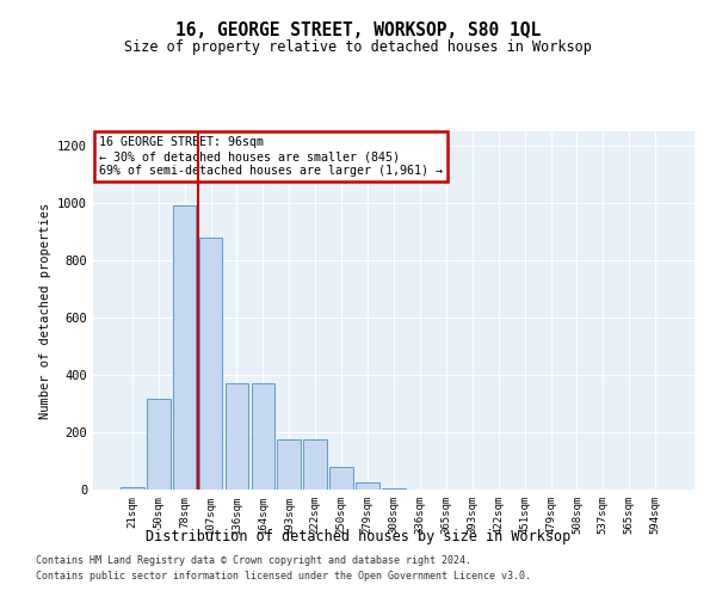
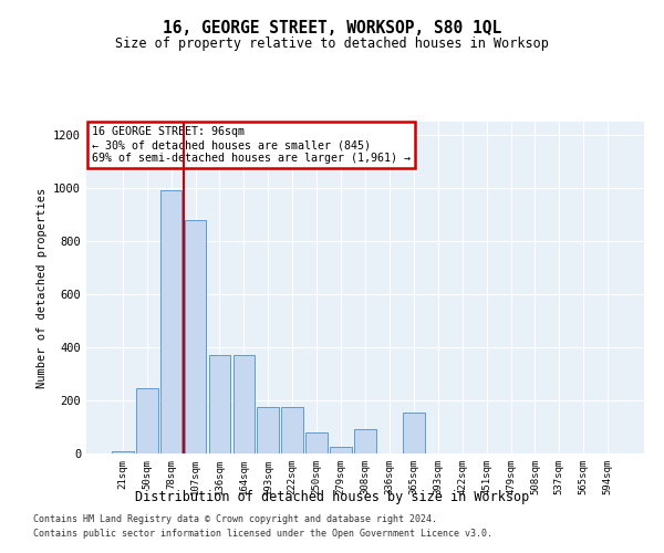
50sqm: 315 -> 245
308sqm: 5 -> 90
365sqm: 1 -> 155
